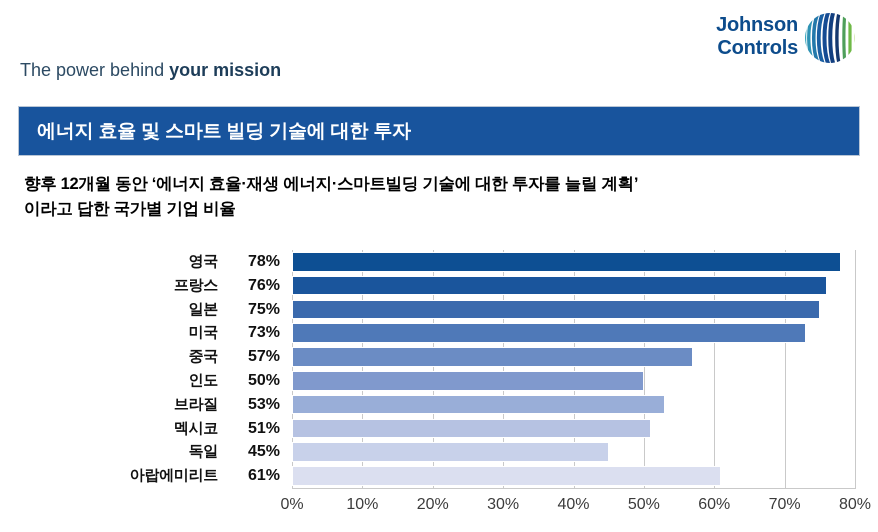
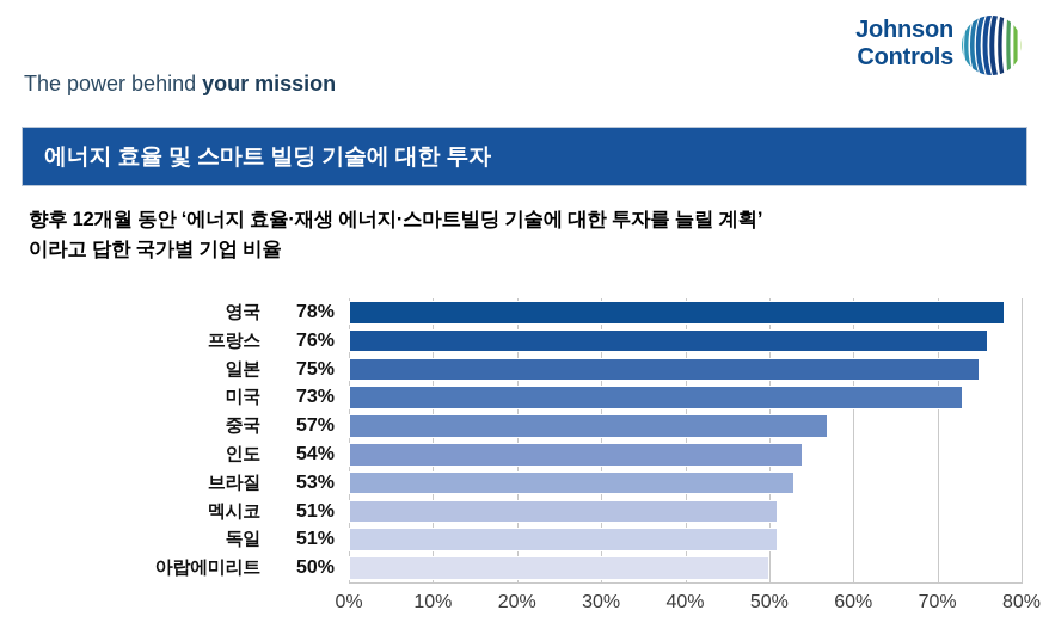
인도: 50% -> 54%
독일: 45% -> 51%
아랍에미리트: 61% -> 50%
